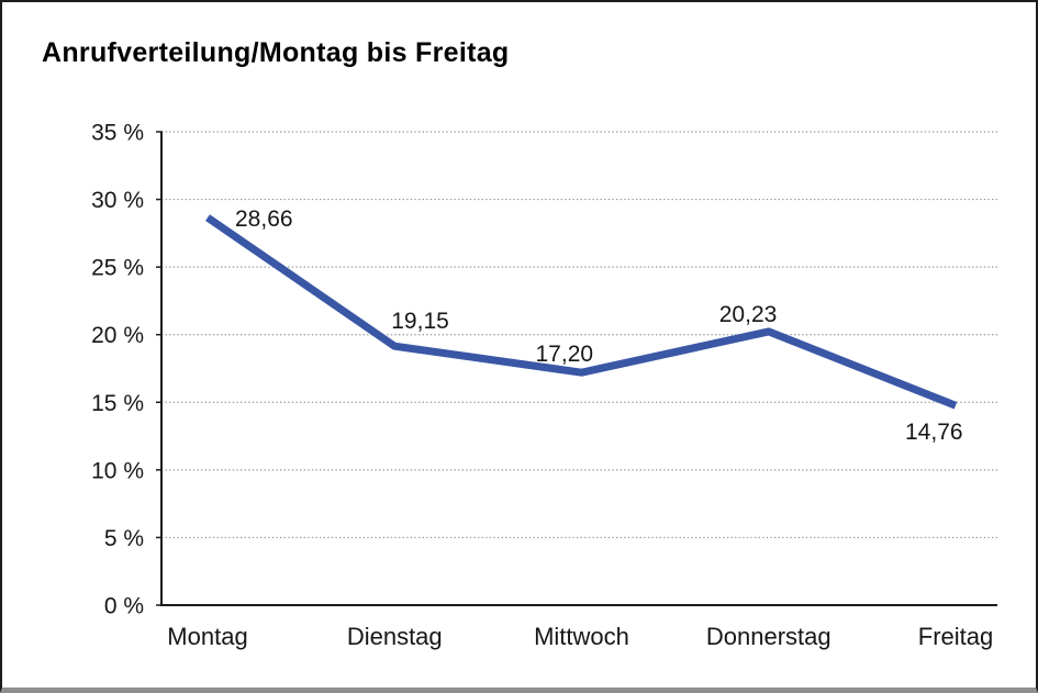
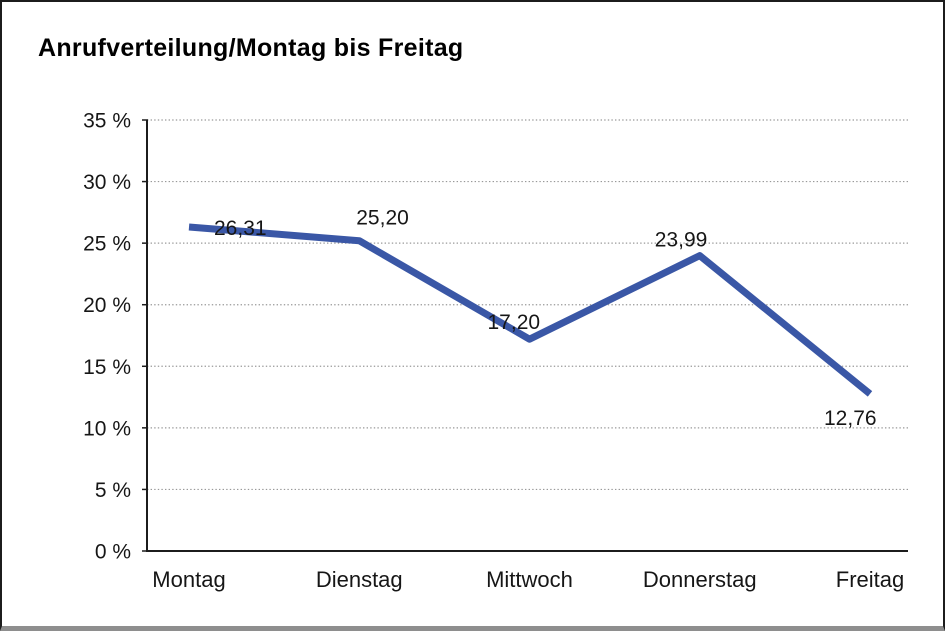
Montag: 28,66 -> 26,31
Dienstag: 19,15 -> 25,20
Donnerstag: 20,23 -> 23,99
Freitag: 14,76 -> 12,76
